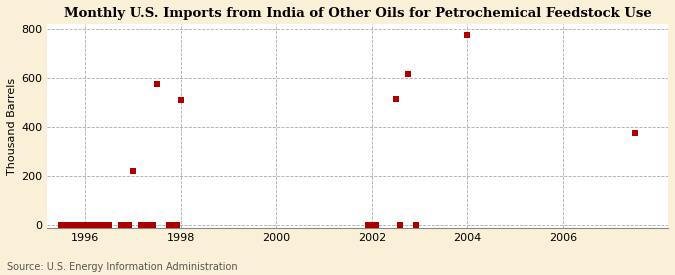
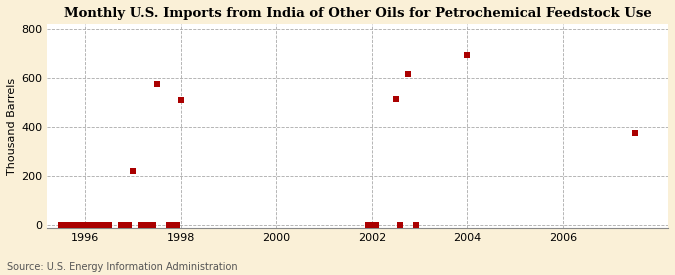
2004: 775 -> 695
